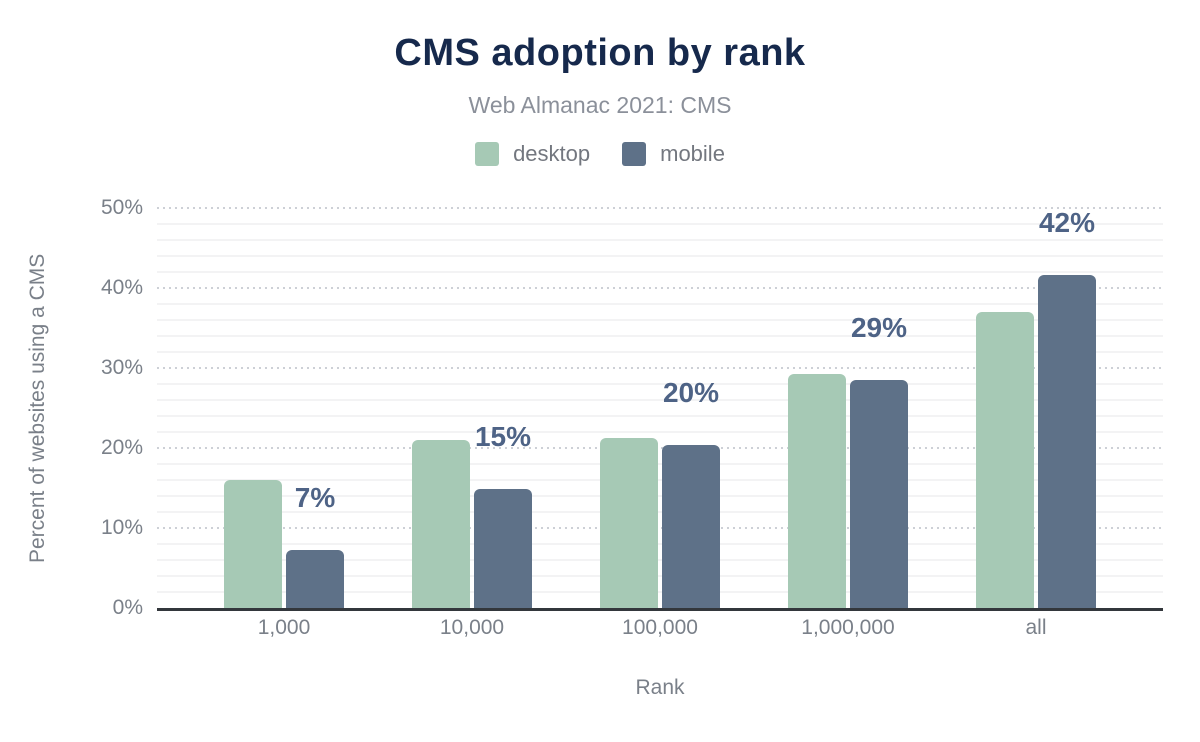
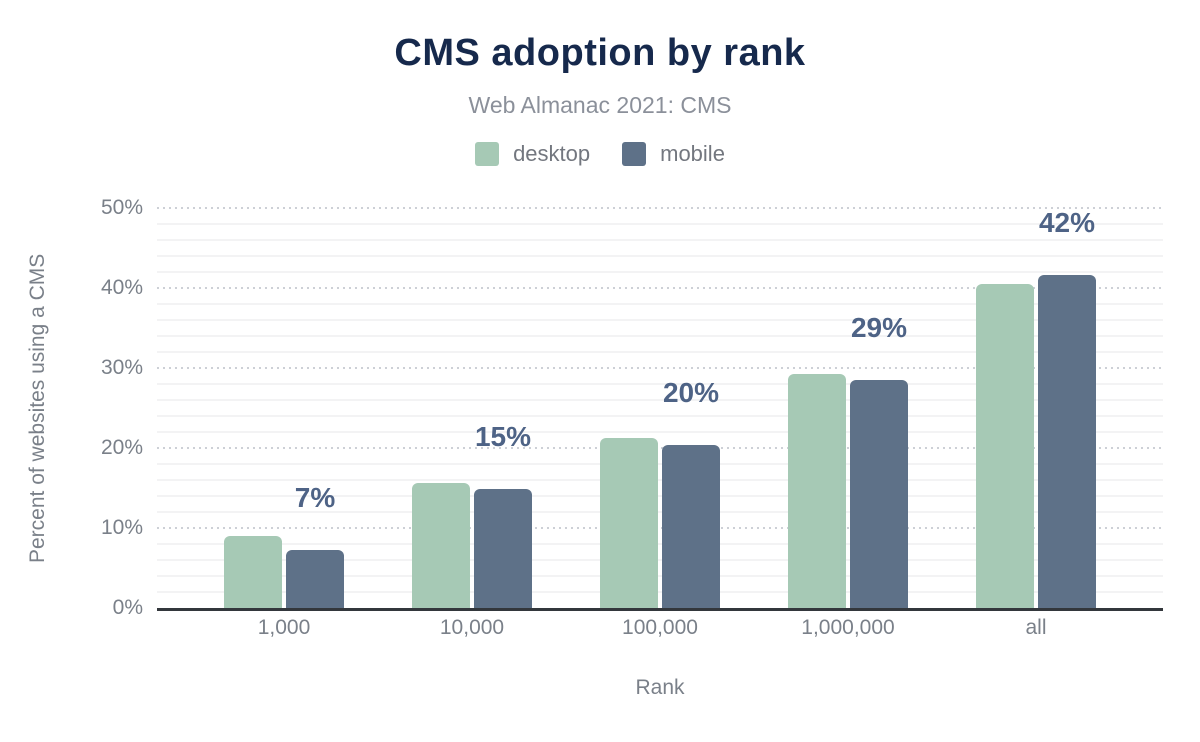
desktop/1,000: 16% -> 9%
desktop/10,000: 21% -> 16%
desktop/all: 37% -> 40%
